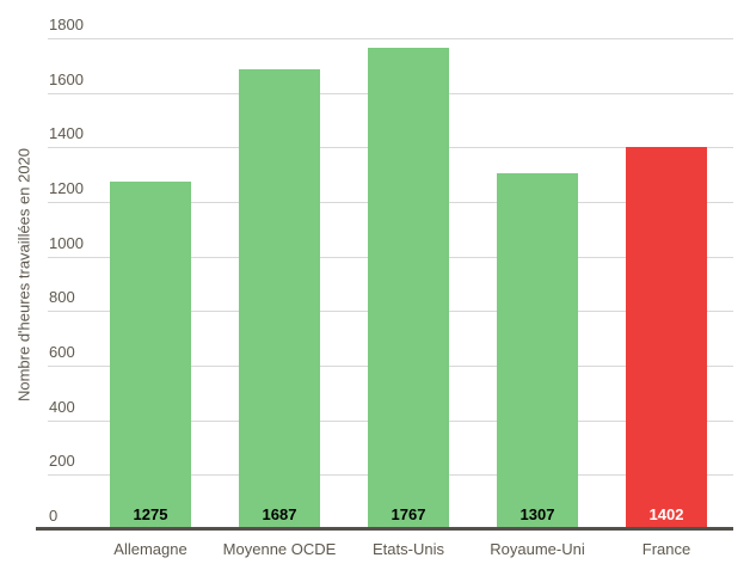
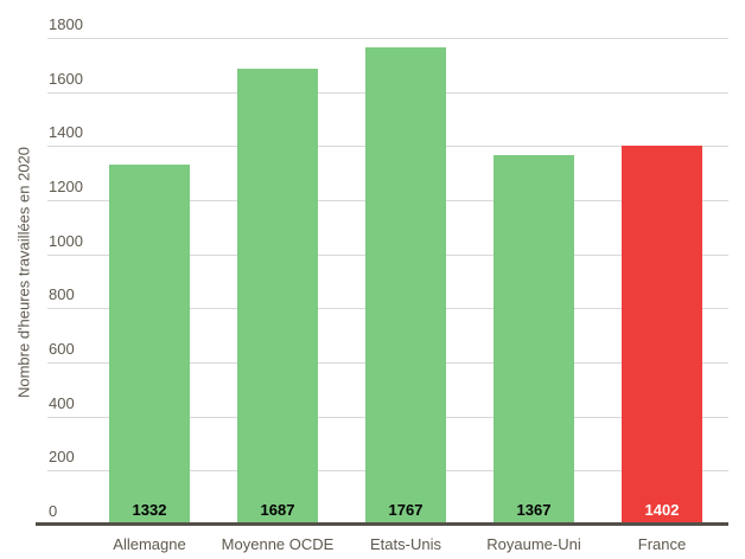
Allemagne: 1275 -> 1332
Royaume-Uni: 1307 -> 1367
